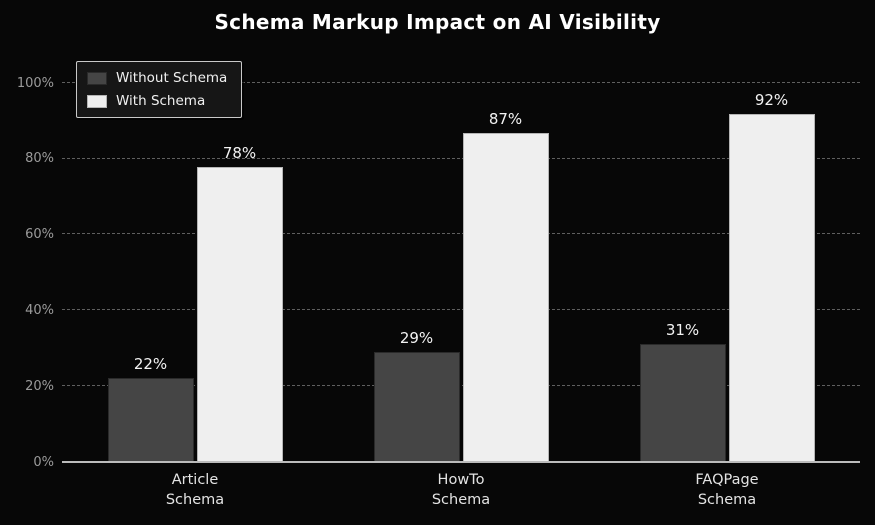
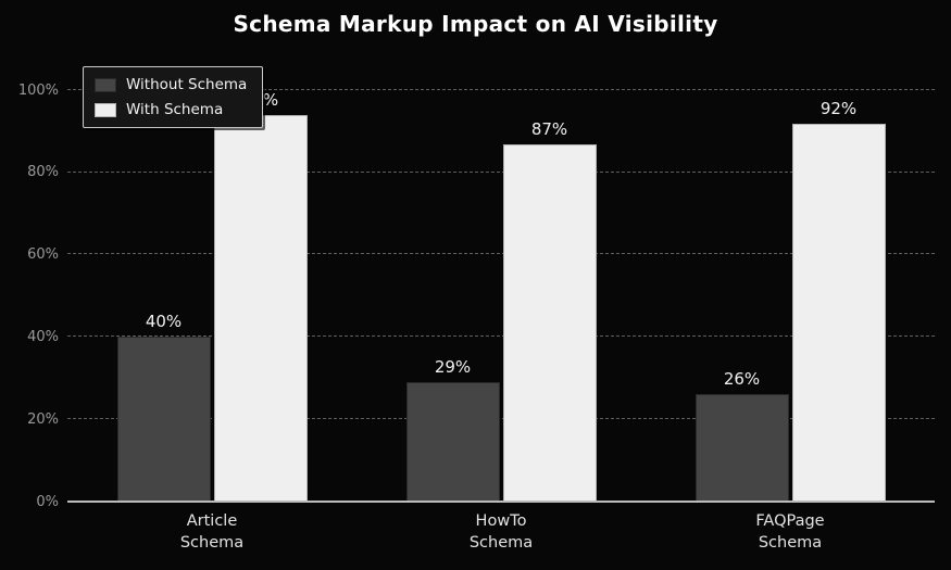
Without Schema/Article Schema: 22% -> 40%
With Schema/Article Schema: 78% -> 94%
Without Schema/FAQPage Schema: 31% -> 26%
